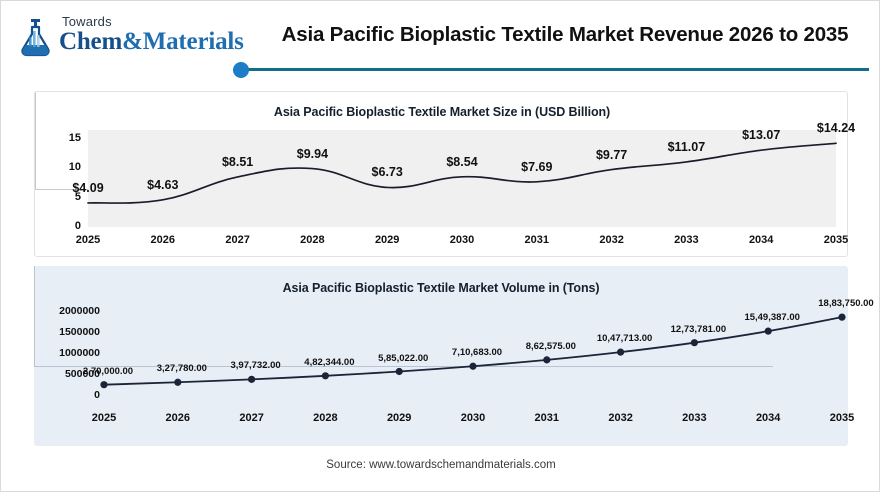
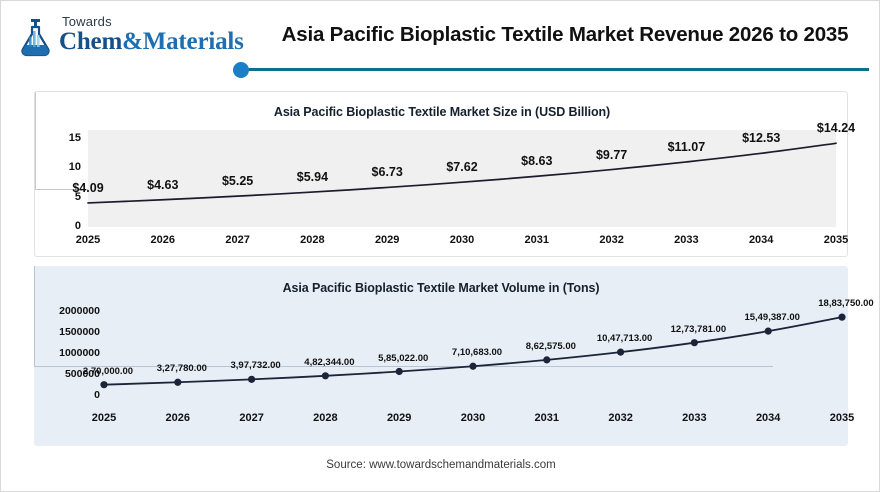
Asia Pacific Bioplastic Textile Market Size in (USD Billion)/2027: $8.51 -> $5.25
Asia Pacific Bioplastic Textile Market Size in (USD Billion)/2028: $9.94 -> $5.94
Asia Pacific Bioplastic Textile Market Size in (USD Billion)/2030: $8.54 -> $7.62
Asia Pacific Bioplastic Textile Market Size in (USD Billion)/2031: $7.69 -> $8.63
Asia Pacific Bioplastic Textile Market Size in (USD Billion)/2034: $13.07 -> $12.53
